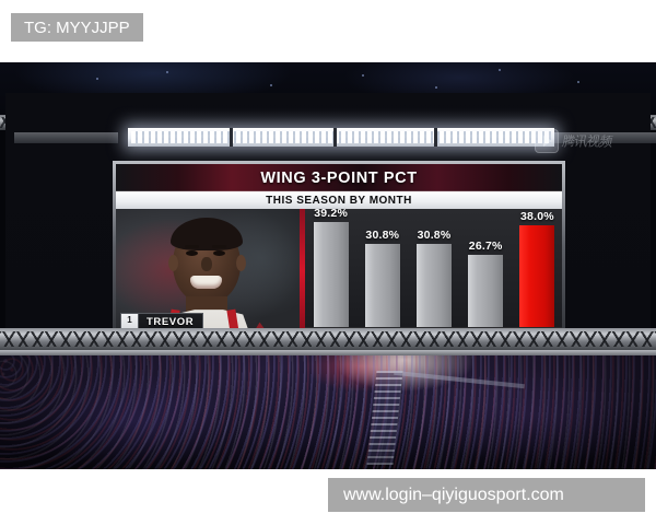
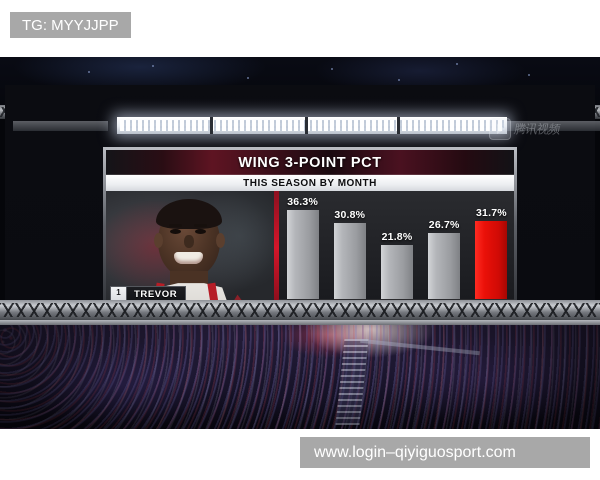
OCT-NOV: 39.2% -> 36.3%
JAN: 30.8% -> 21.8%
MAR: 38.0% -> 31.7%
